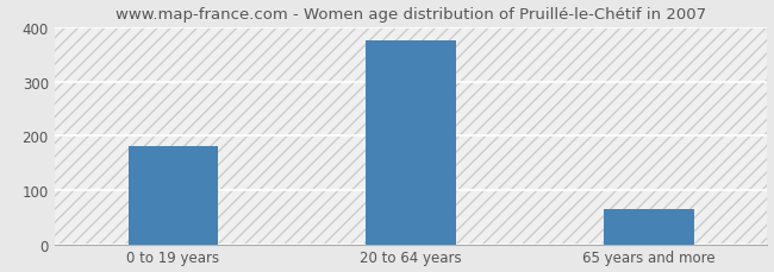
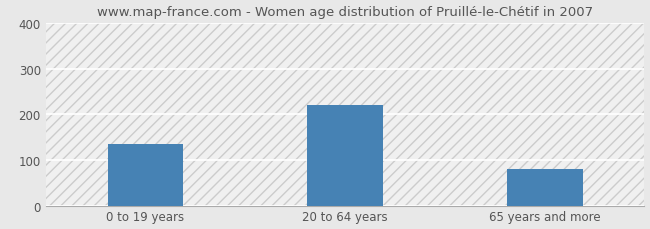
0 to 19 years: 180 -> 135
20 to 64 years: 375 -> 220
65 years and more: 65 -> 80
